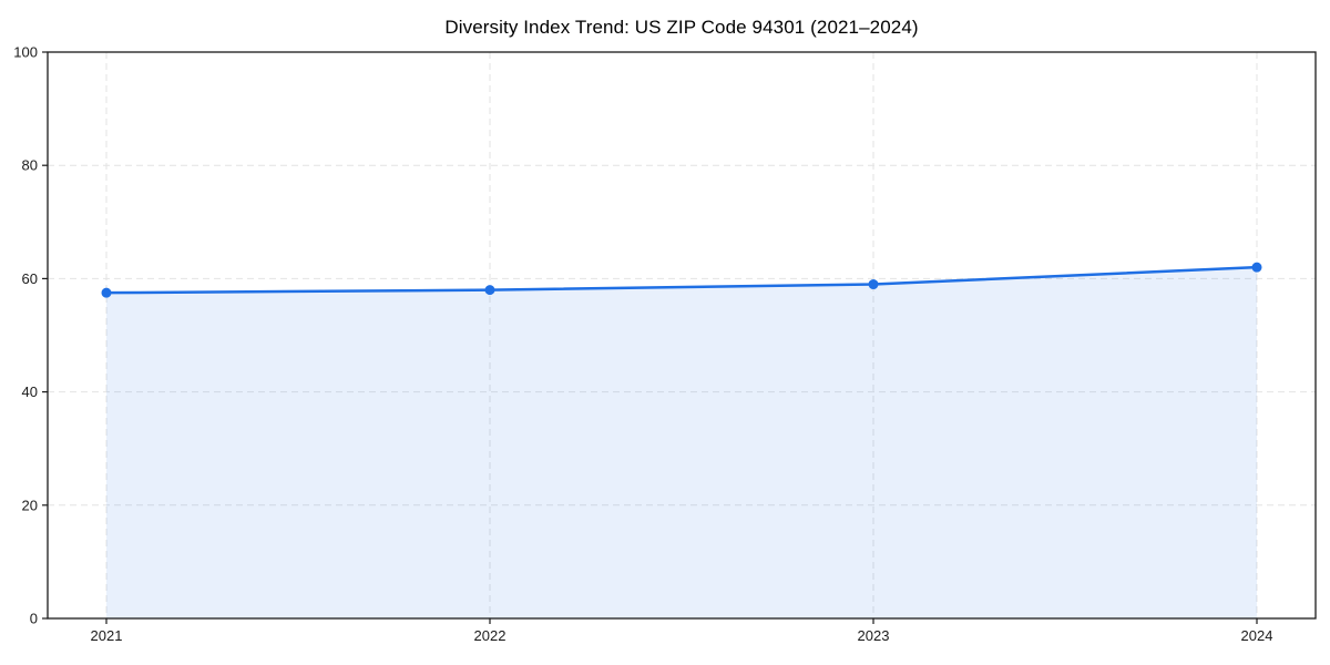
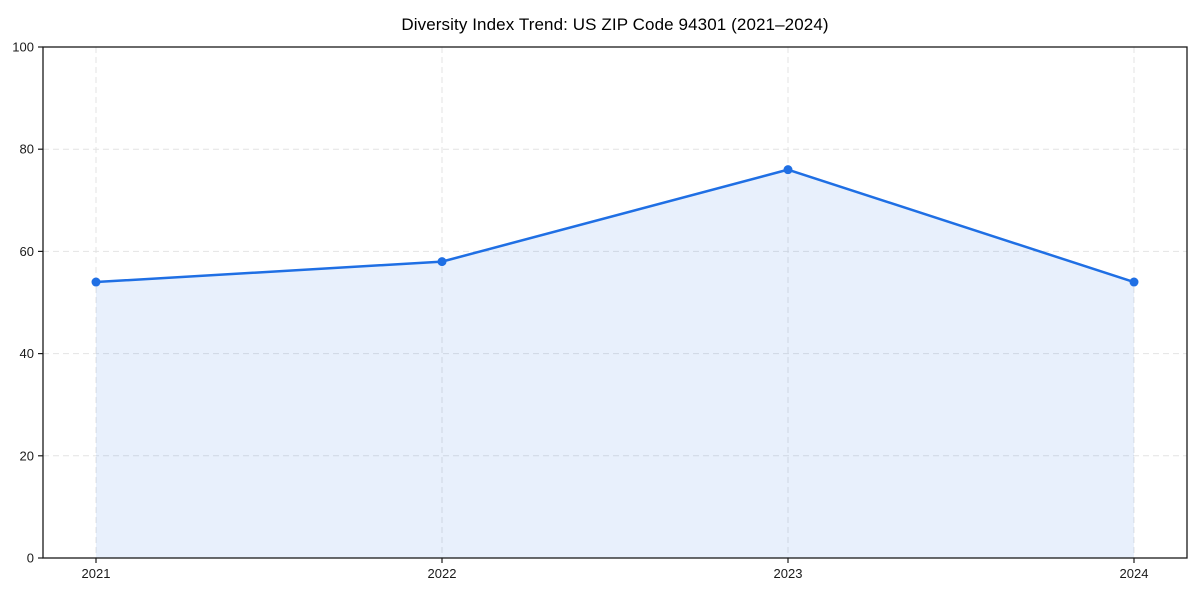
2021: 58 -> 54
2023: 59 -> 76
2024: 62 -> 54
